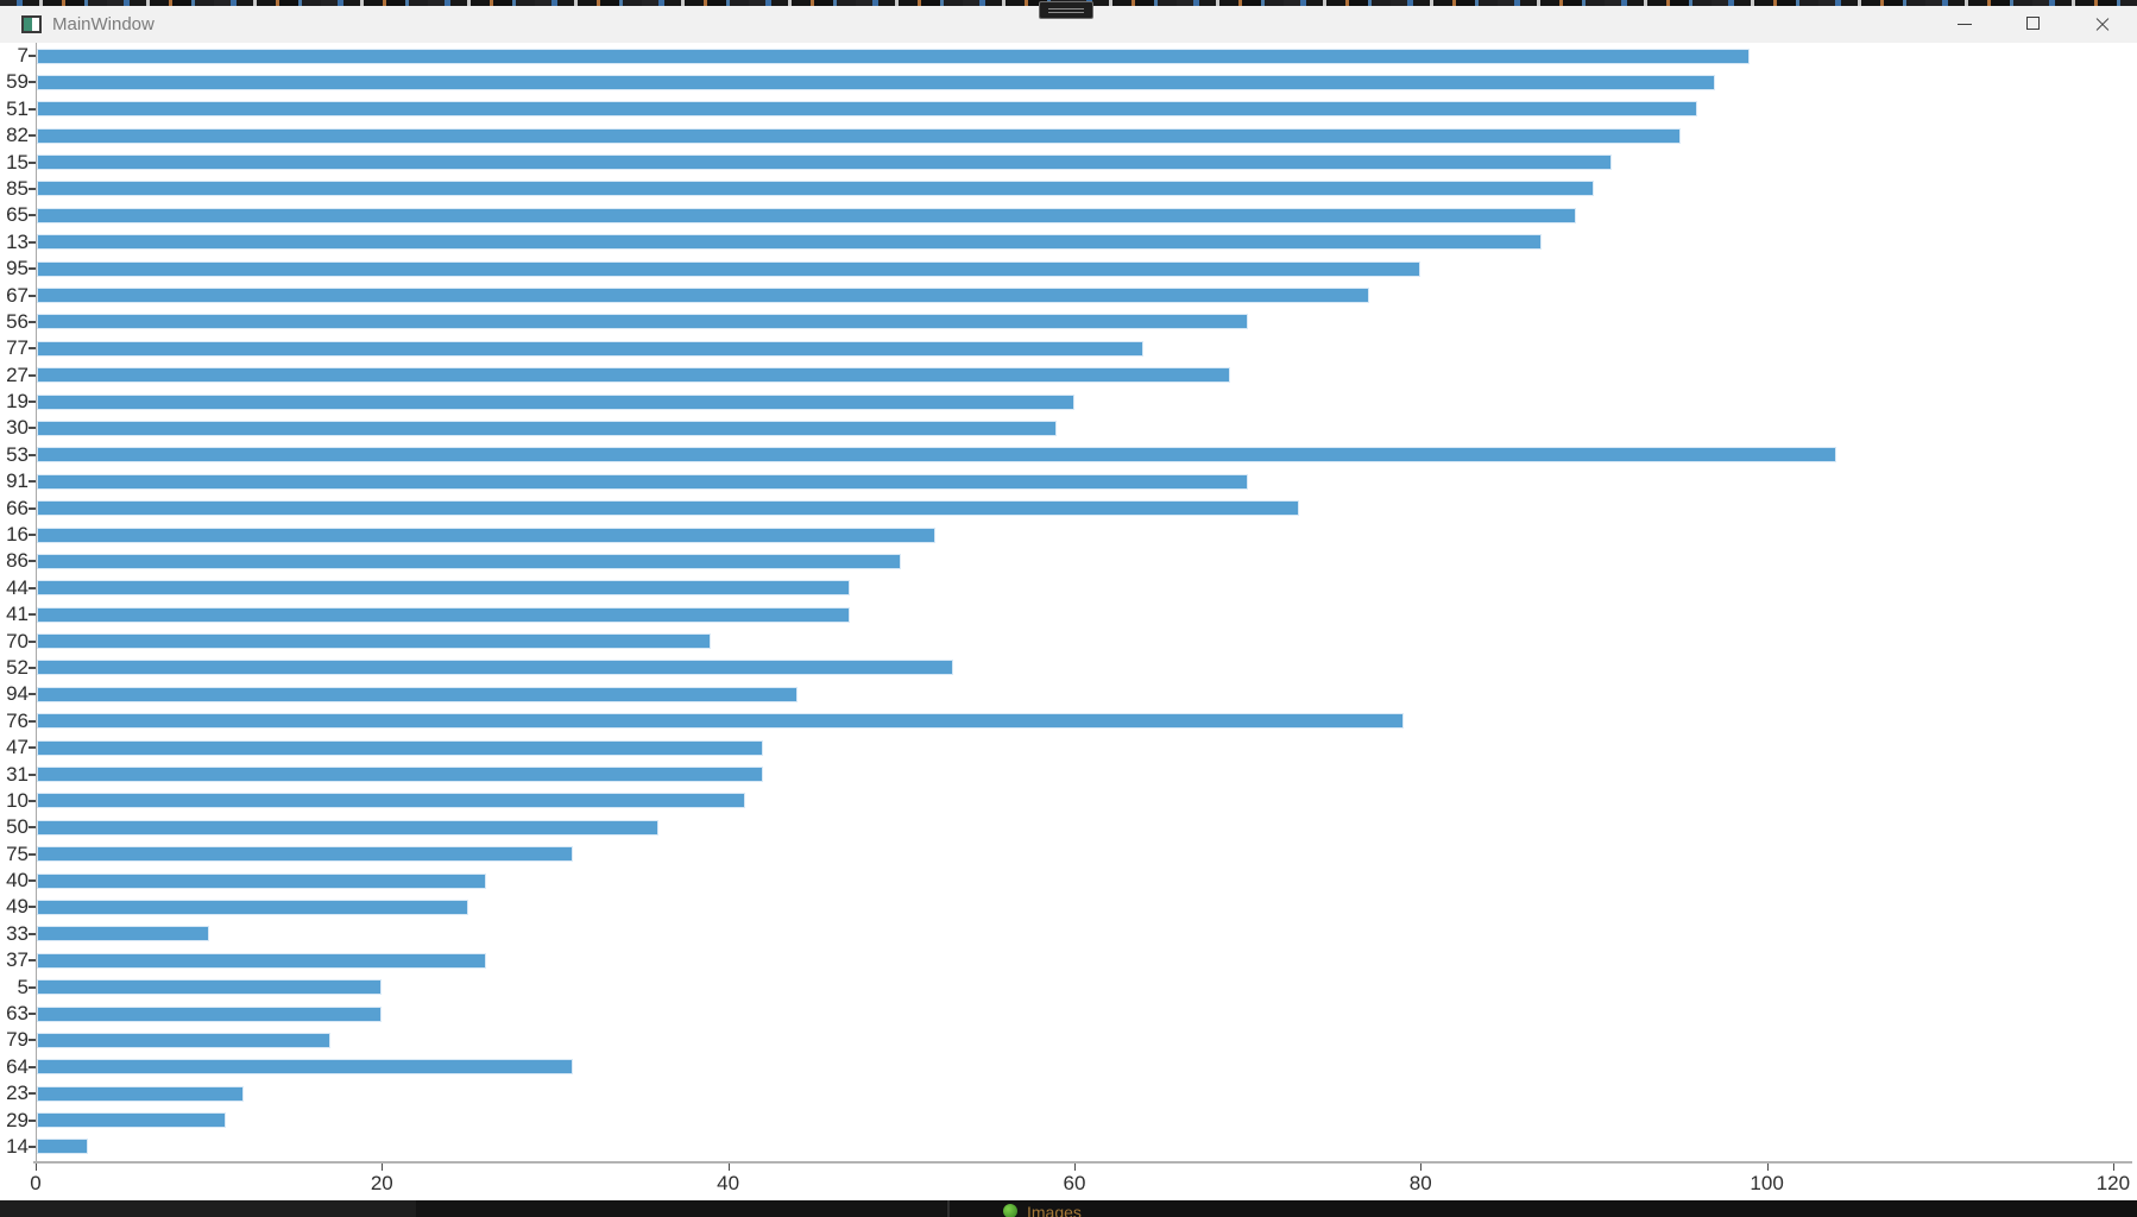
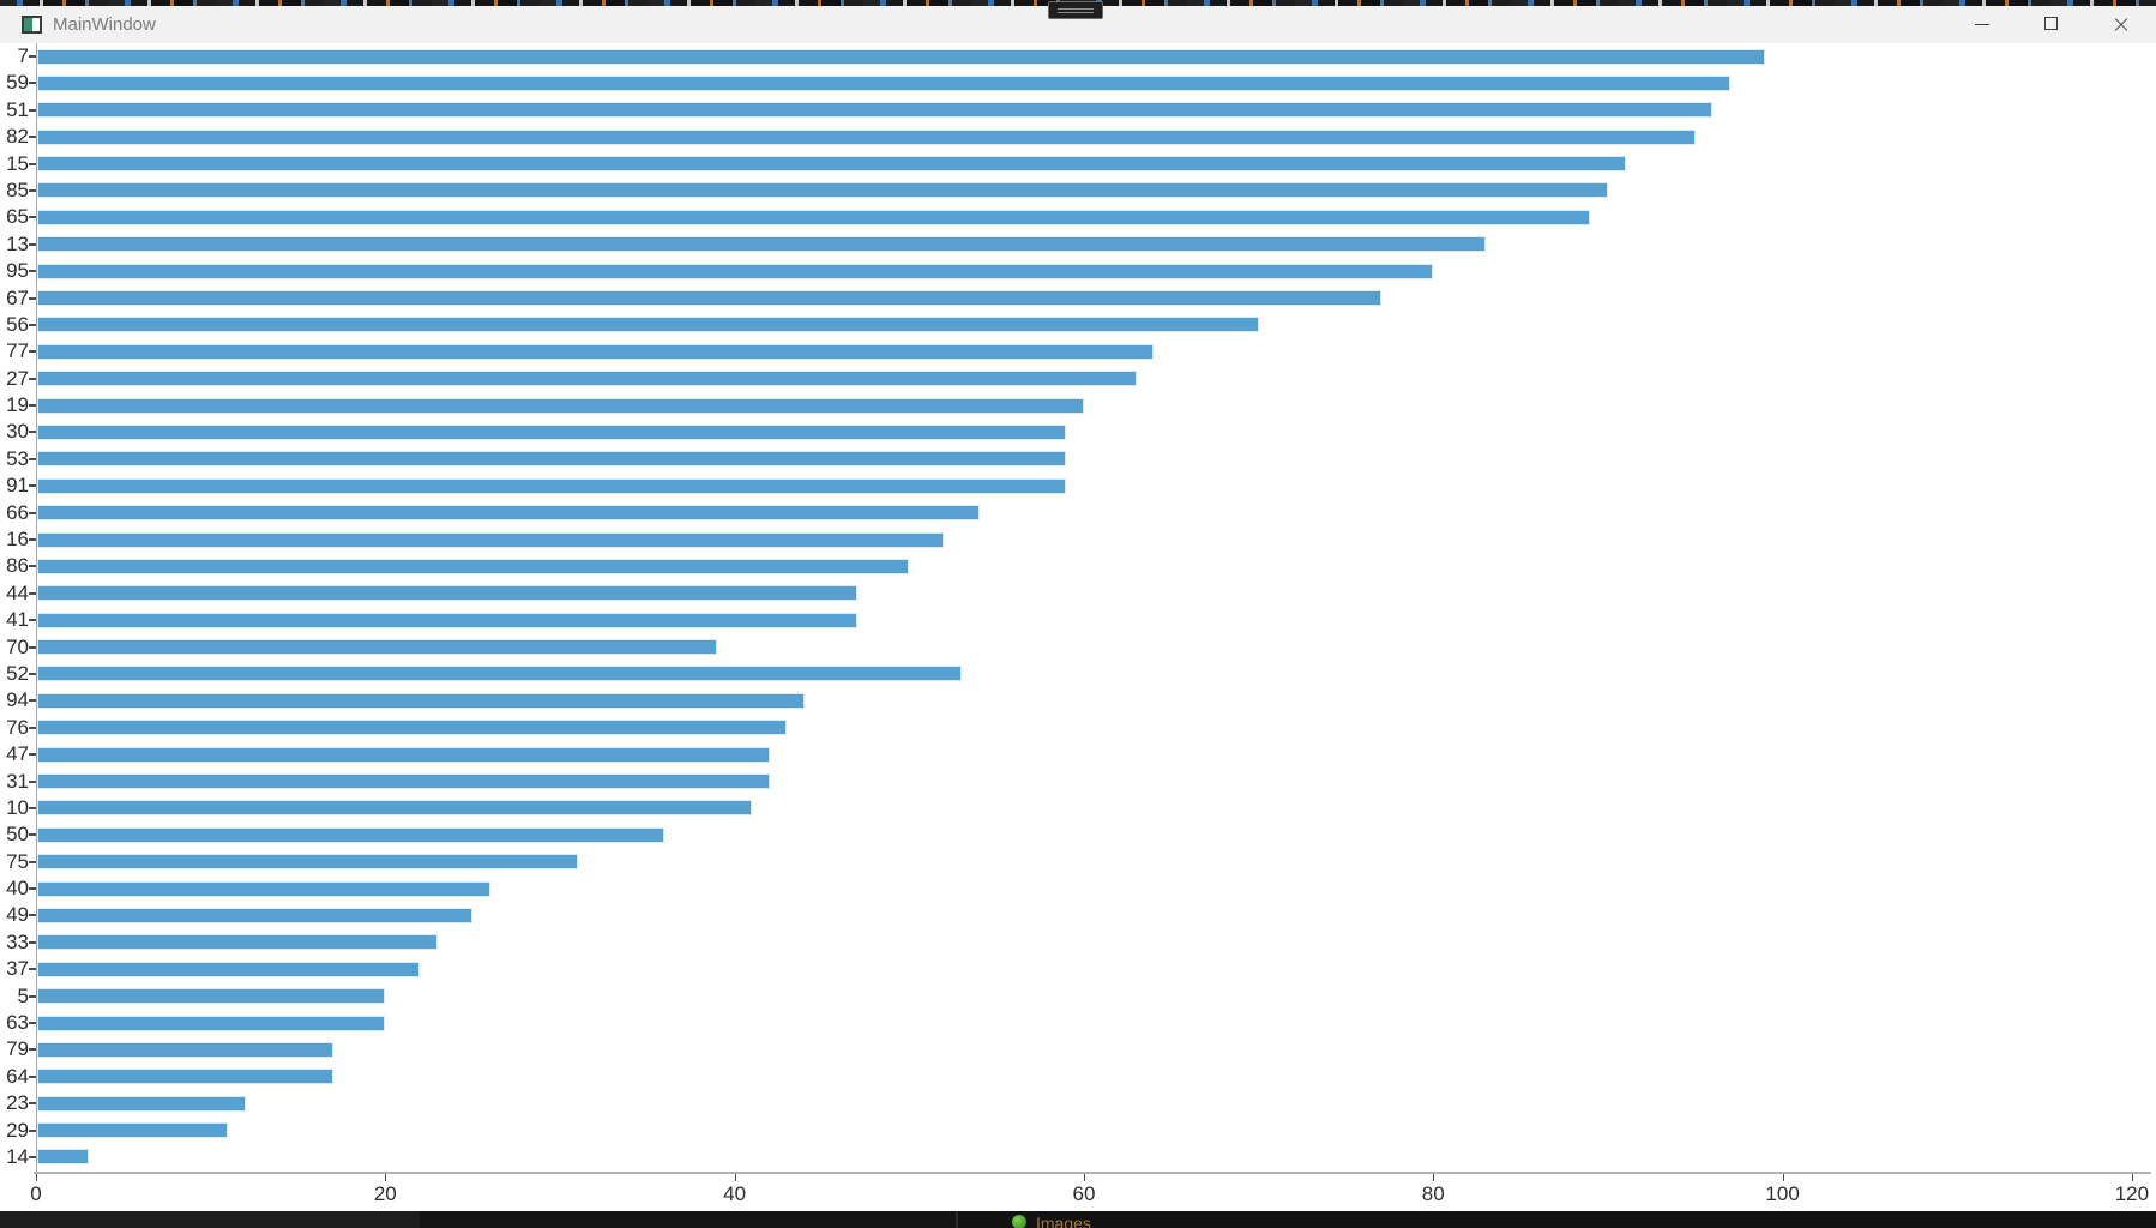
13: 87 -> 83
27: 69 -> 63
53: 104 -> 59
91: 70 -> 59
66: 73 -> 54
76: 79 -> 43
33: 10 -> 23
37: 26 -> 22
64: 31 -> 17
